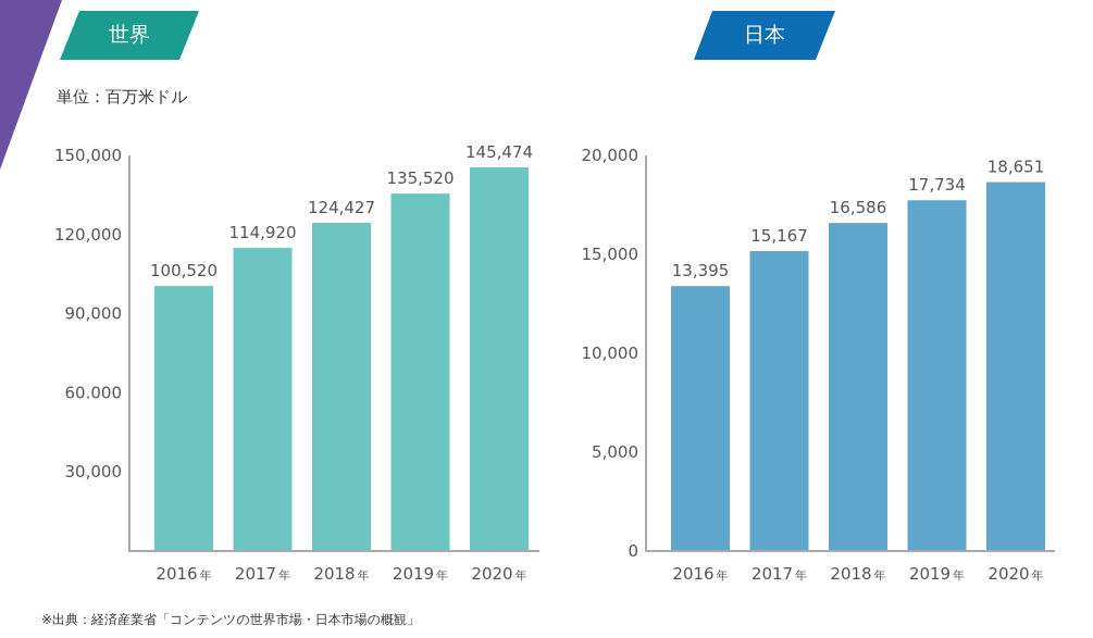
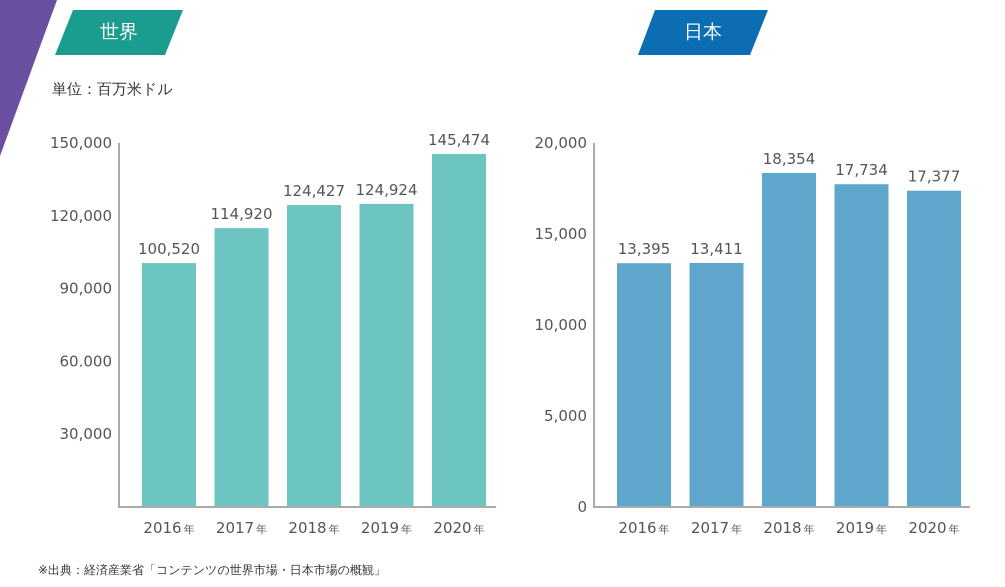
世界/2019: 135,520 -> 124,924
日本/2017: 15,167 -> 13,411
日本/2018: 16,586 -> 18,354
日本/2020: 18,651 -> 17,377
